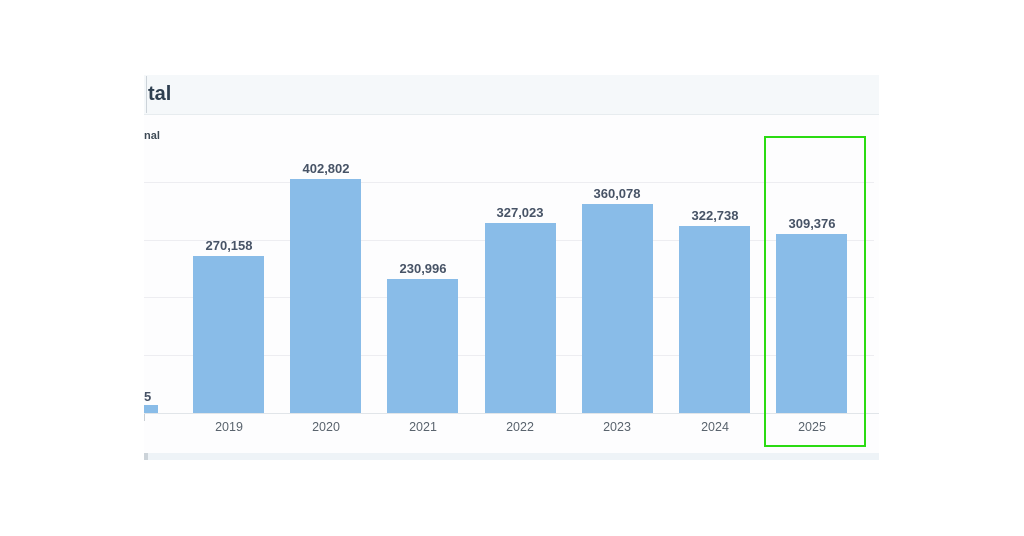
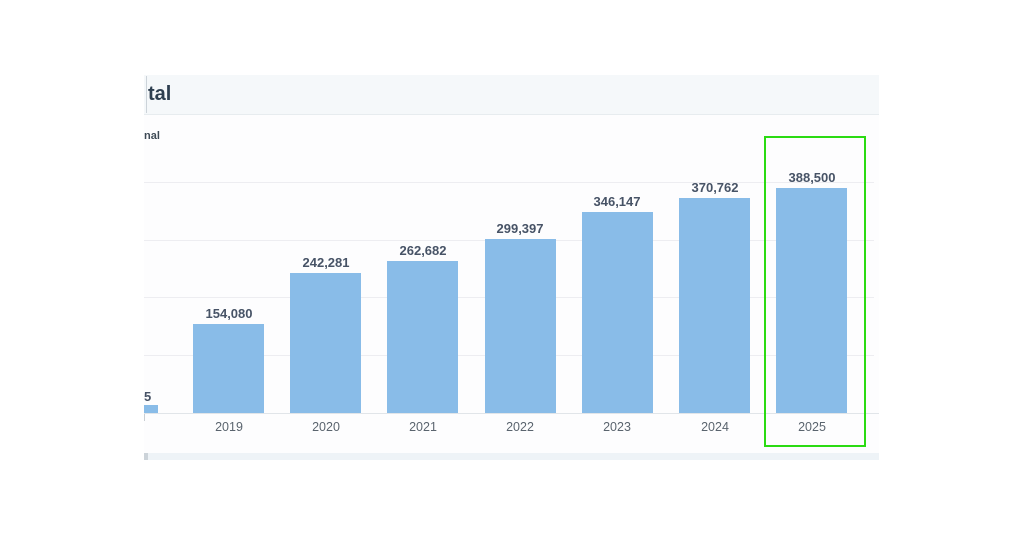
2019: 270,158 -> 154,080
2020: 402,802 -> 242,281
2021: 230,996 -> 262,682
2022: 327,023 -> 299,397
2023: 360,078 -> 346,147
2024: 322,738 -> 370,762
2025: 309,376 -> 388,500
